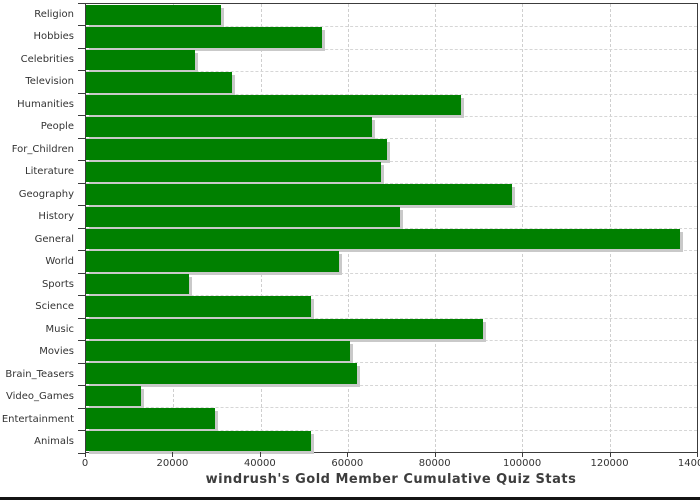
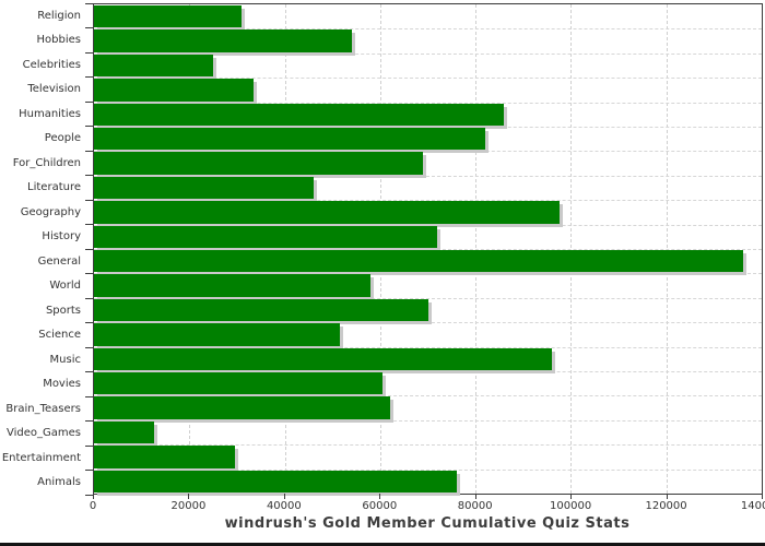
People: 66000 -> 82000
Literature: 68000 -> 46000
Sports: 24000 -> 70000
Music: 91000 -> 96000
Animals: 52000 -> 76000
